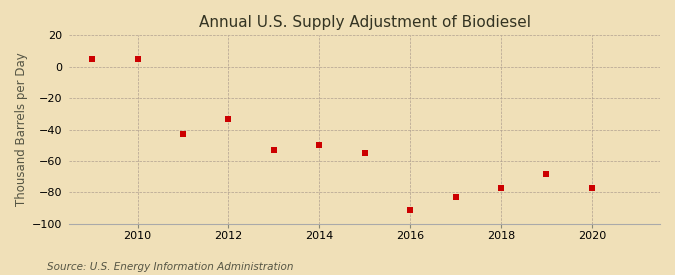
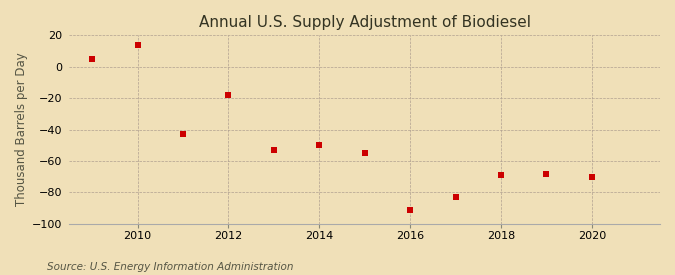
2010: 5 -> 14
2012: -33 -> -18
2018: -77 -> -69
2020: -77 -> -70
